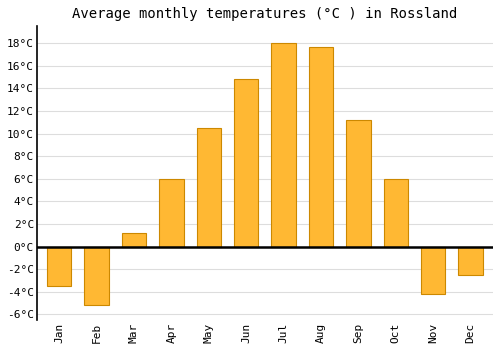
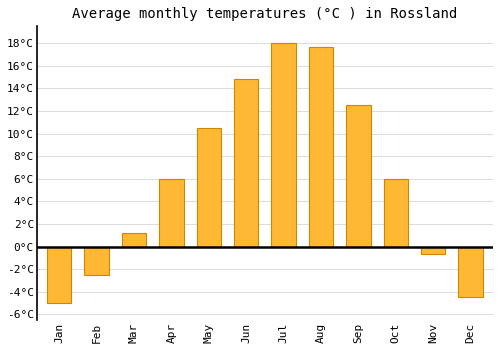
Jan: -3.5°C -> -5.0°C
Feb: -5.2°C -> -2.5°C
Sep: 11.2°C -> 12.5°C
Nov: -4.2°C -> -0.7°C
Dec: -2.5°C -> -4.5°C
